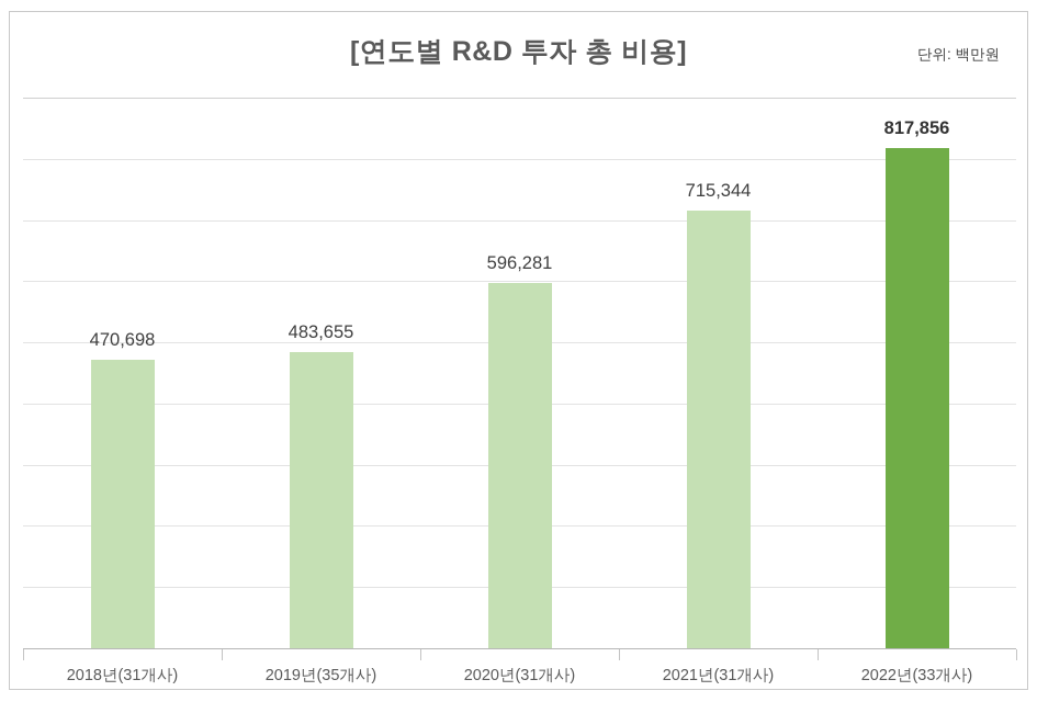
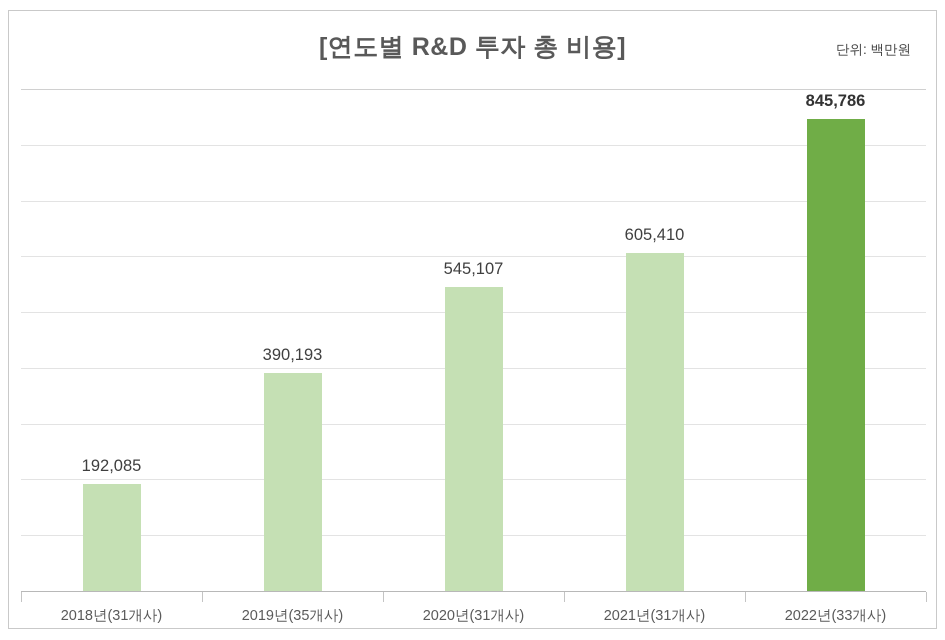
2018년(31개사): 470,698 -> 192,085
2019년(35개사): 483,655 -> 390,193
2020년(31개사): 596,281 -> 545,107
2021년(31개사): 715,344 -> 605,410
2022년(33개사): 817,856 -> 845,786
